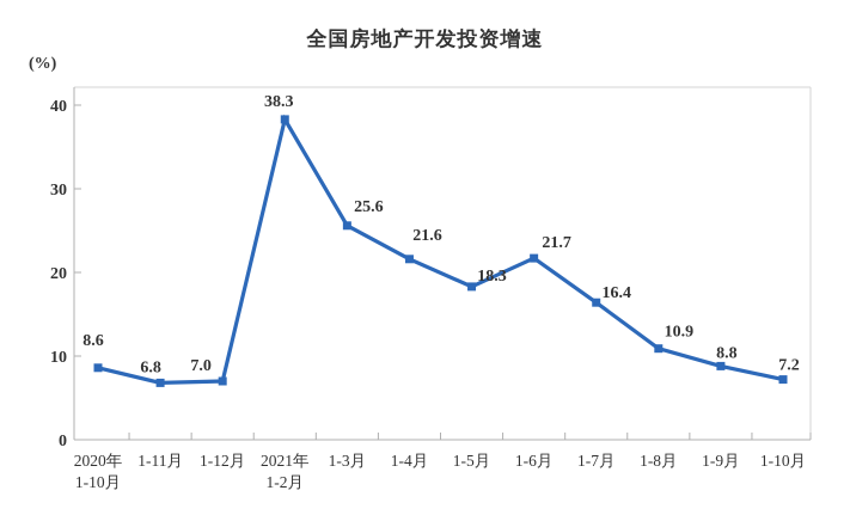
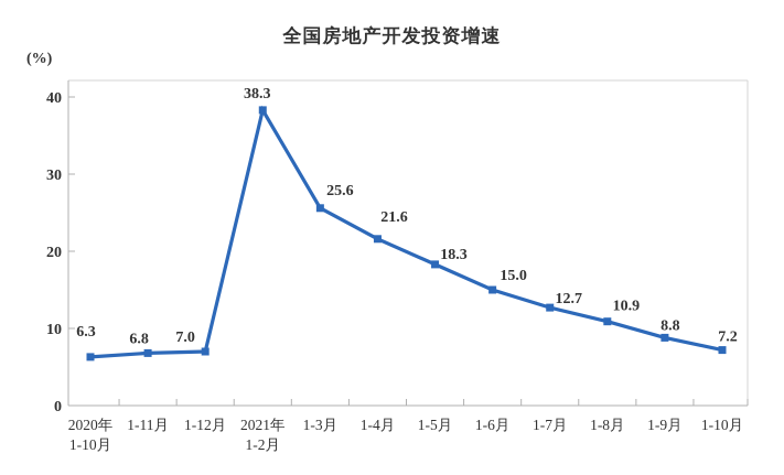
2020年 1-10月: 8.6 -> 6.3
1-6月: 21.7 -> 15.0
1-7月: 16.4 -> 12.7
